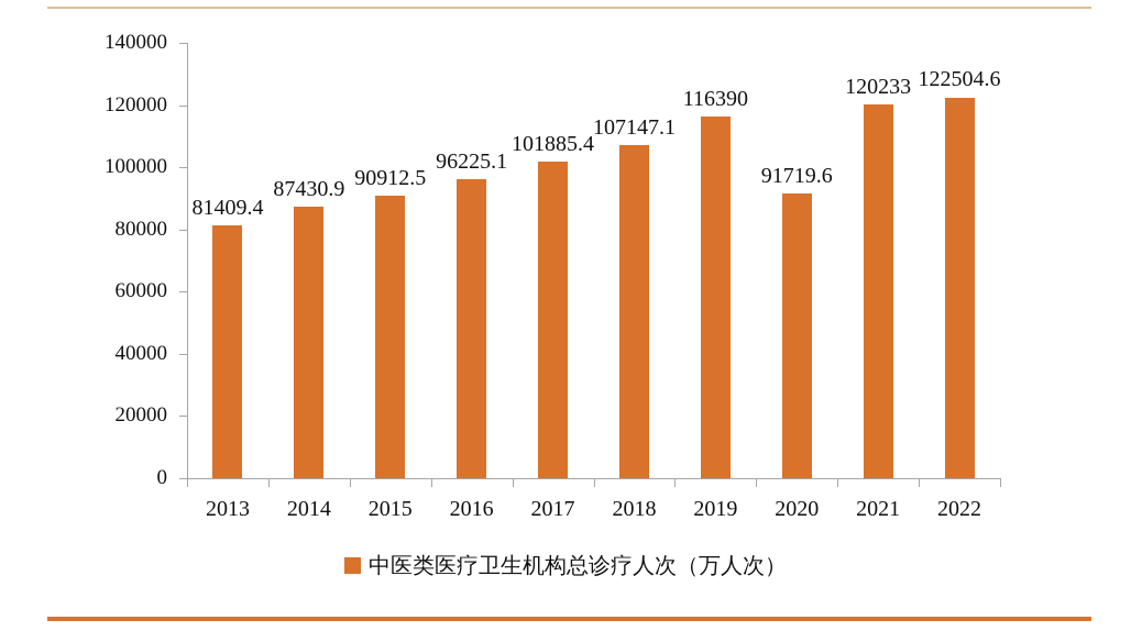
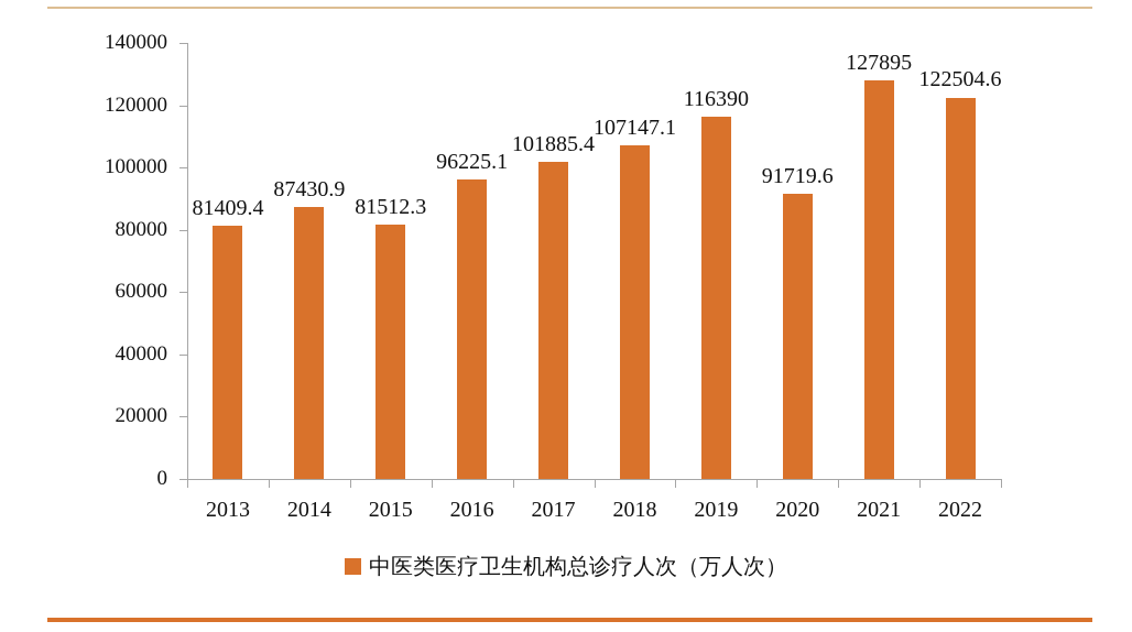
2015: 90912.5 -> 81512.3
2021: 120233 -> 127895
